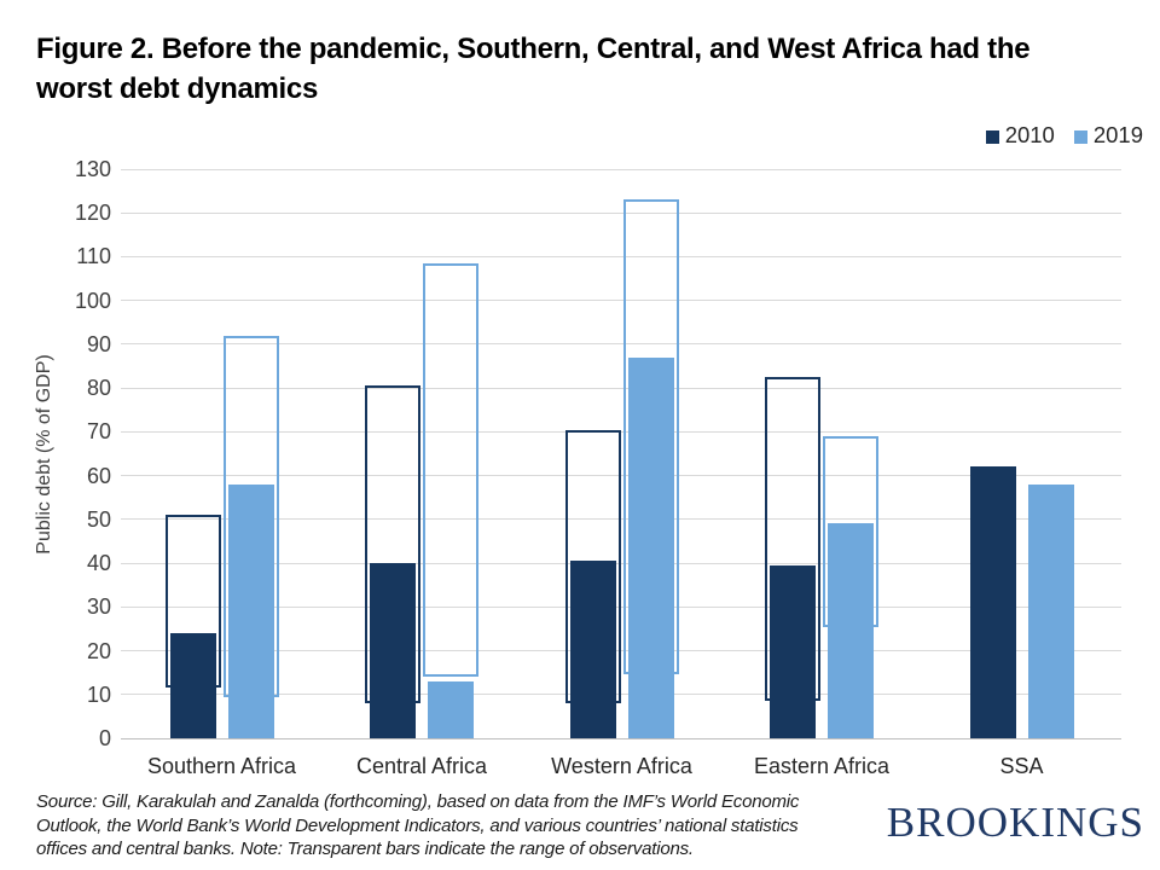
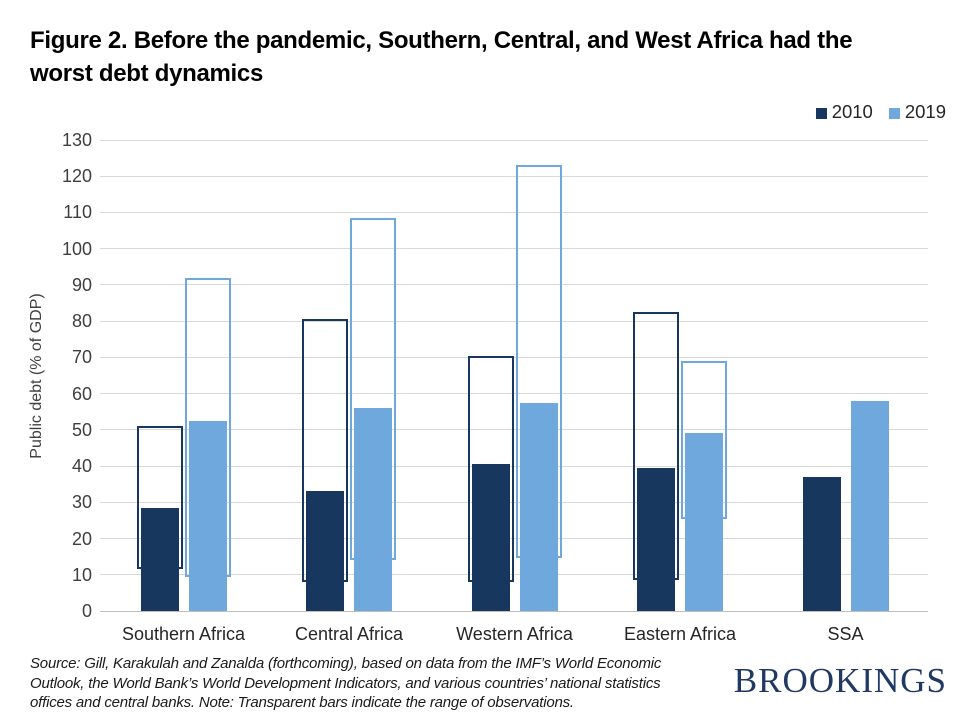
2010/Southern Africa: 24 -> 28
2019/Southern Africa: 58 -> 52
2010/Central Africa: 40 -> 33
2019/Central Africa: 13 -> 56
2019/Western Africa: 87 -> 58
2010/SSA: 62 -> 37
